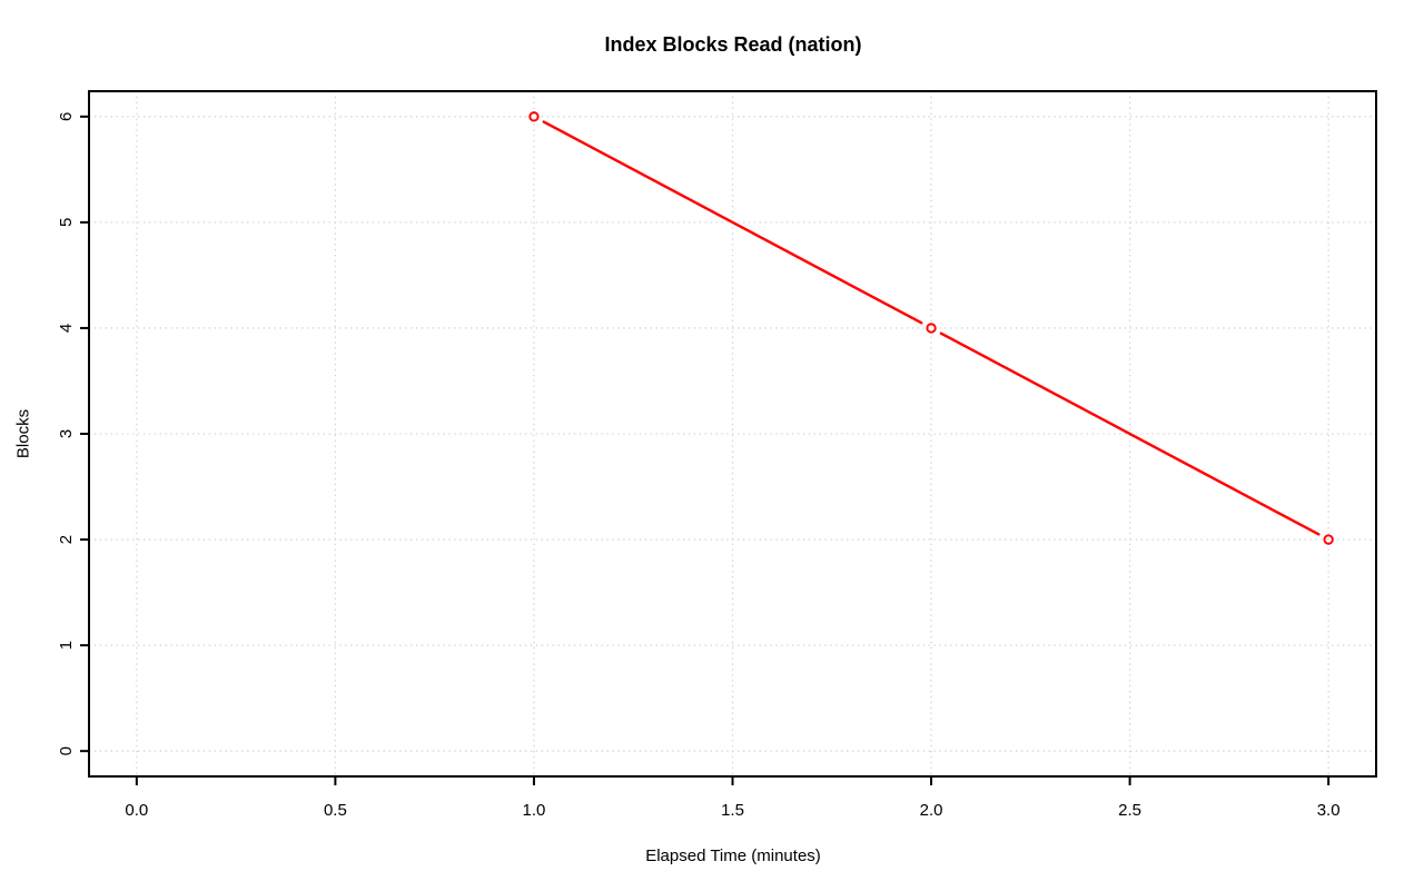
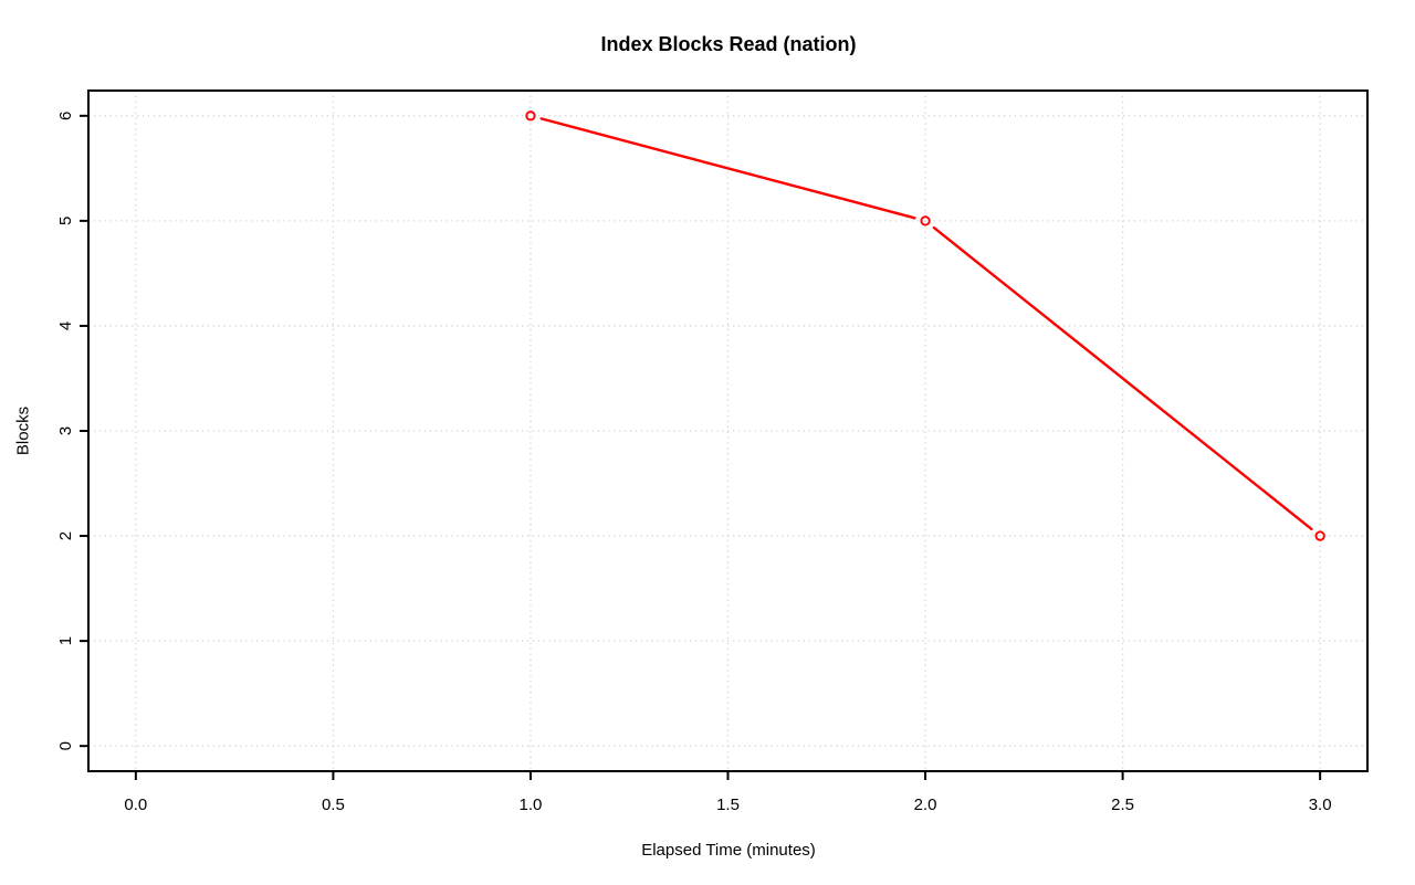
2: 4 -> 5
